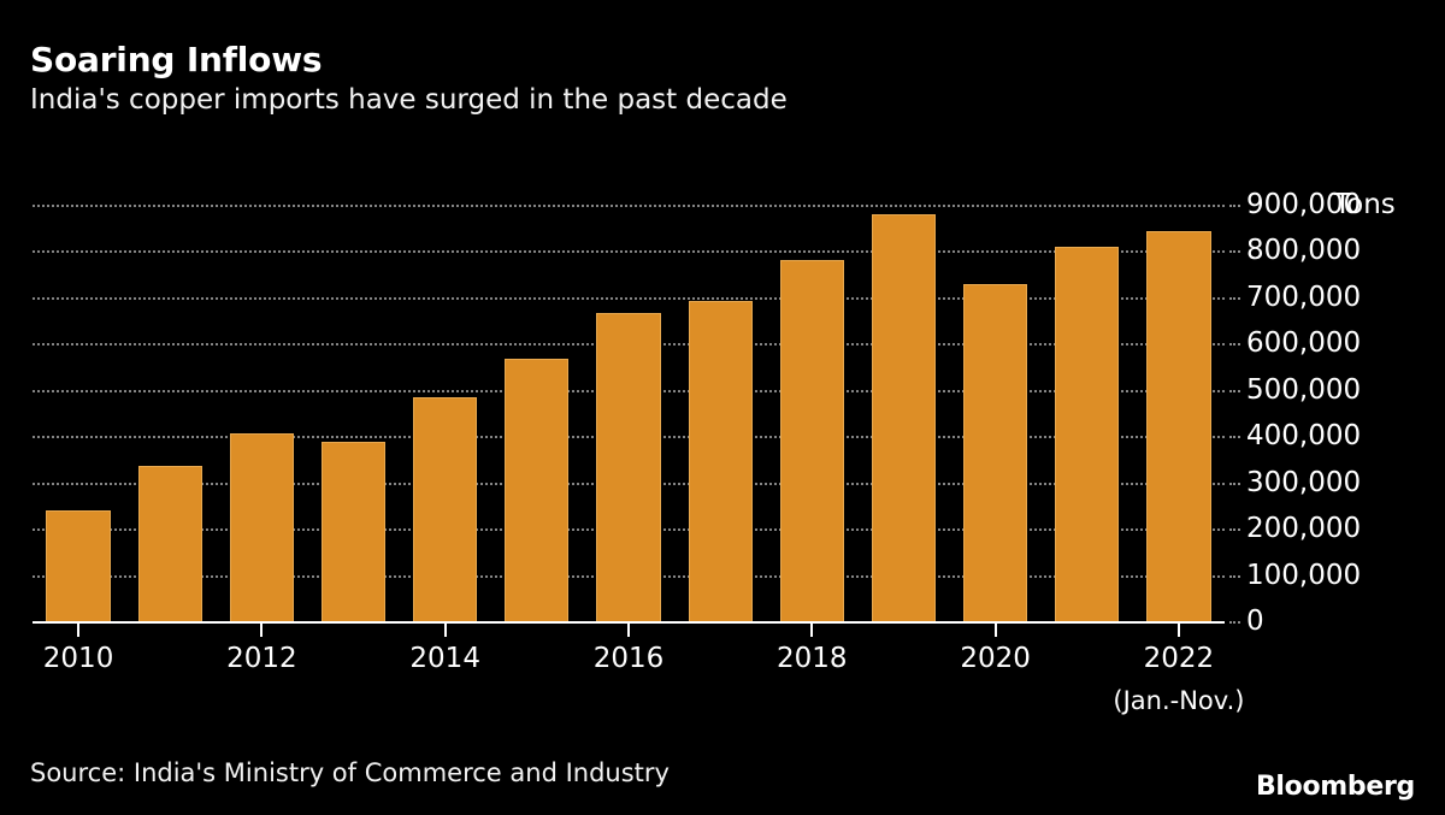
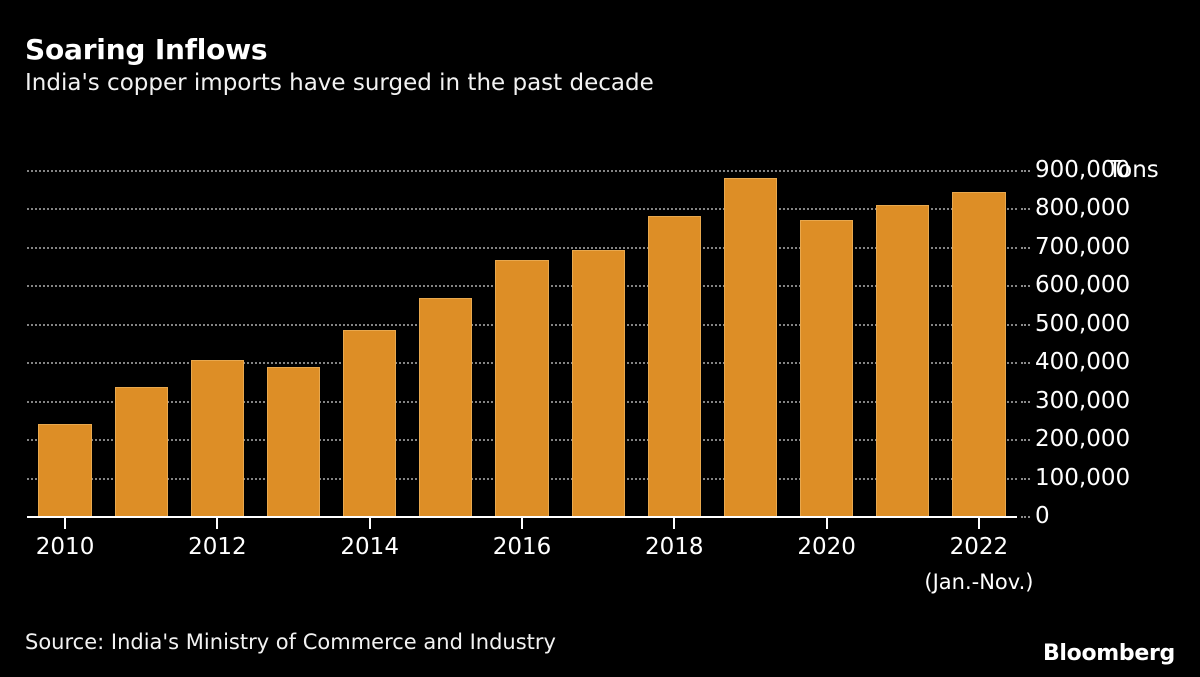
2020: 730000 -> 770000
